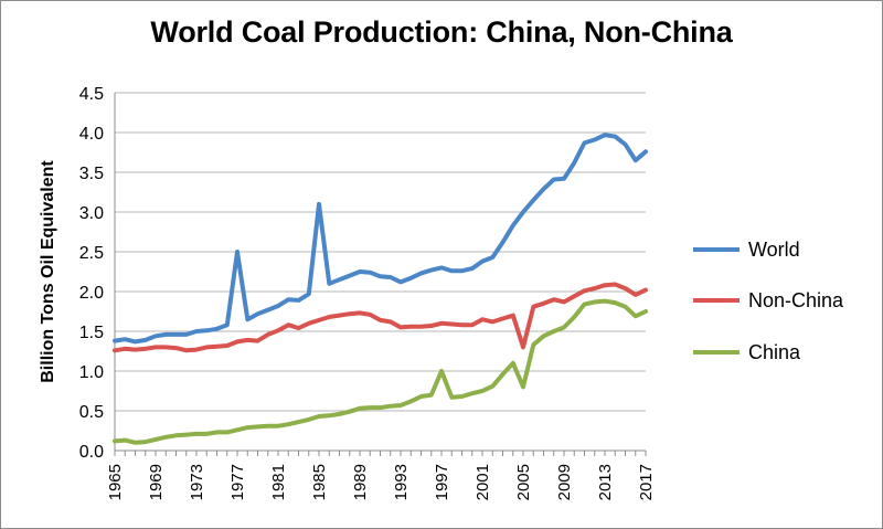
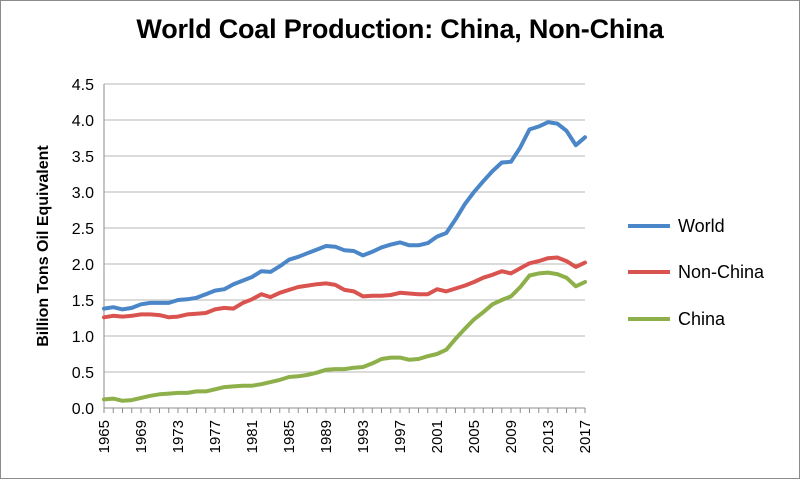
World/1977: 2.5 -> 1.6
World/1985: 3.1 -> 2.1
China/1997: 1.0 -> 0.7
Non-China/2005: 1.3 -> 1.8
China/2005: 0.8 -> 1.2
